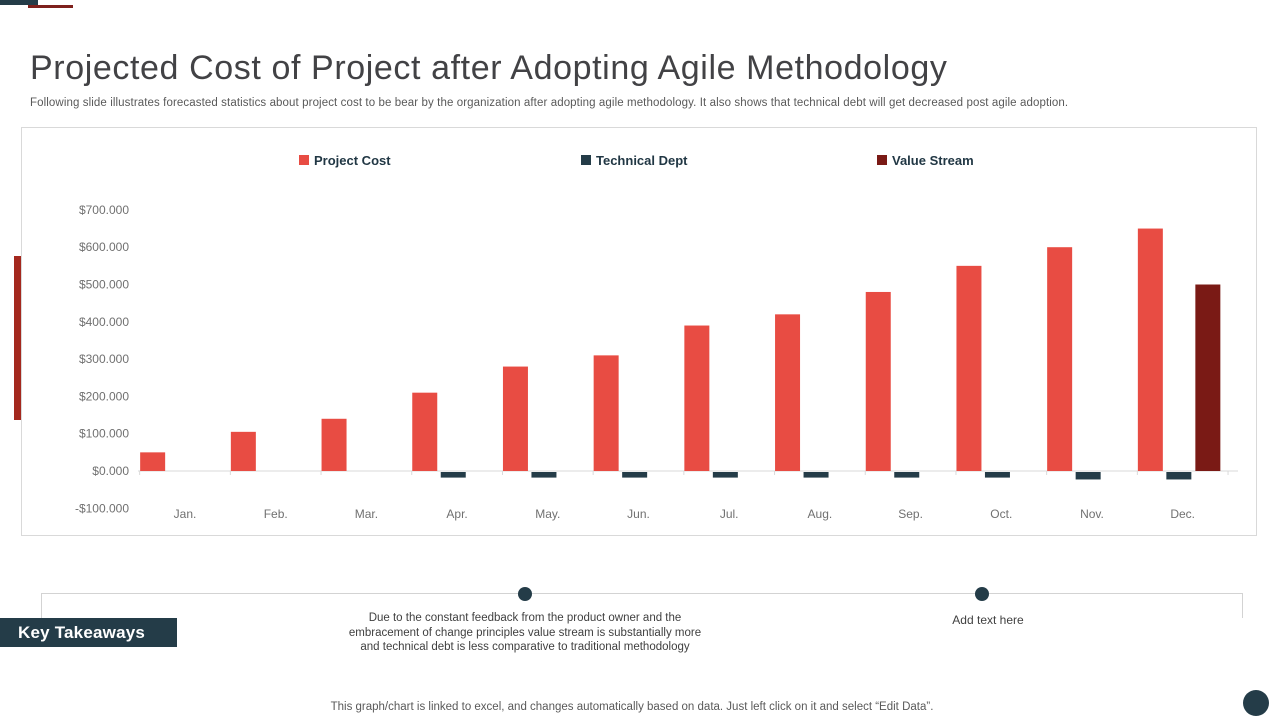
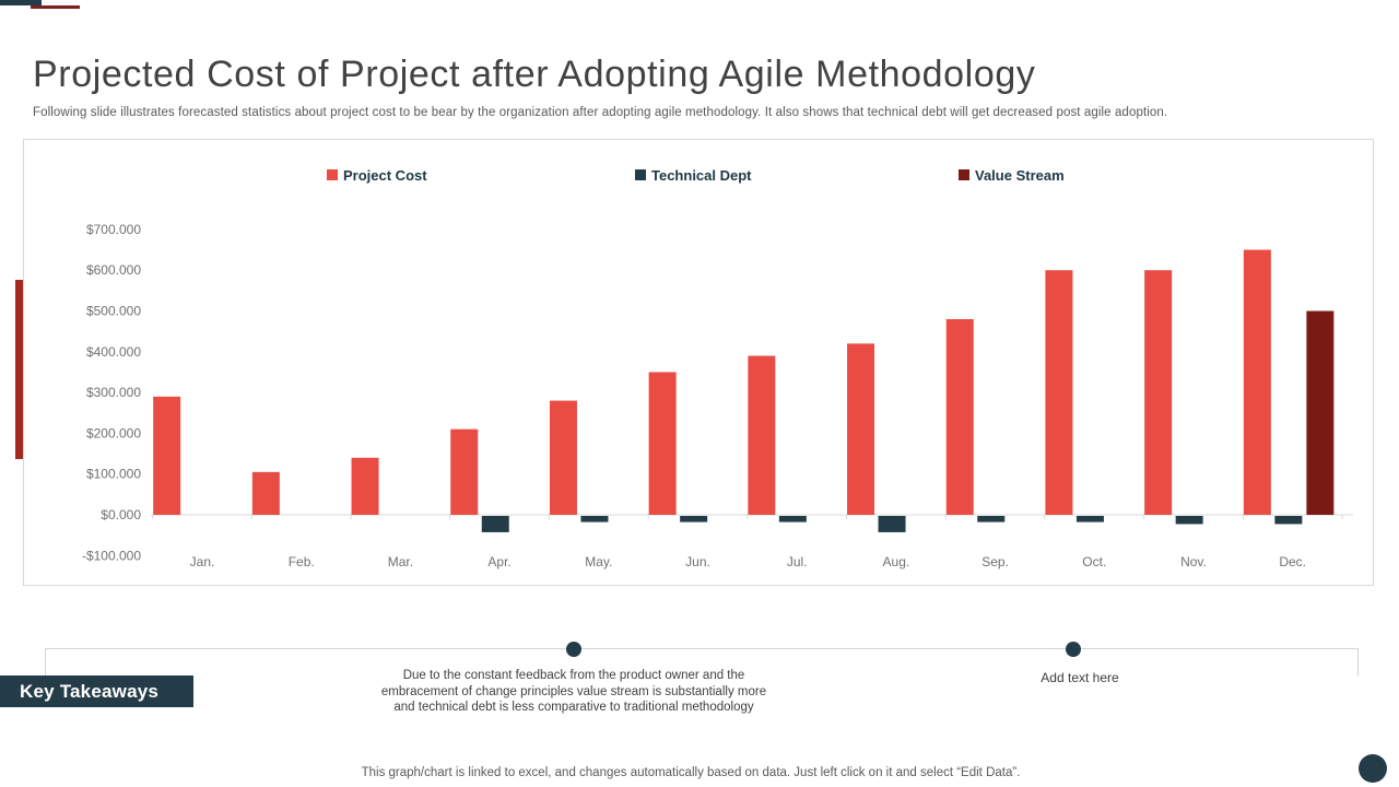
Project Cost/Jan.: $50000 -> $290000
Technical Dept/Apr.: -$20000 -> -$40000
Project Cost/Jun.: $310000 -> $350000
Technical Dept/Aug.: -$20000 -> -$40000
Project Cost/Oct.: $550000 -> $600000
